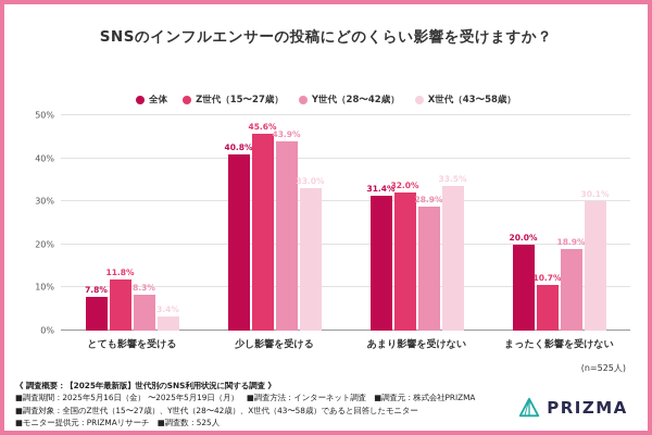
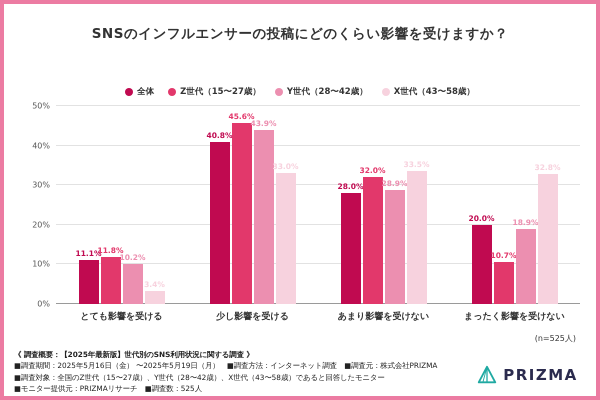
全体/とても影響を受ける: 7.8% -> 11.1%
Y世代（28〜42歳）/とても影響を受ける: 8.3% -> 10.2%
全体/あまり影響を受けない: 31.4% -> 28.0%
X世代（43〜58歳）/まったく影響を受けない: 30.1% -> 32.8%
